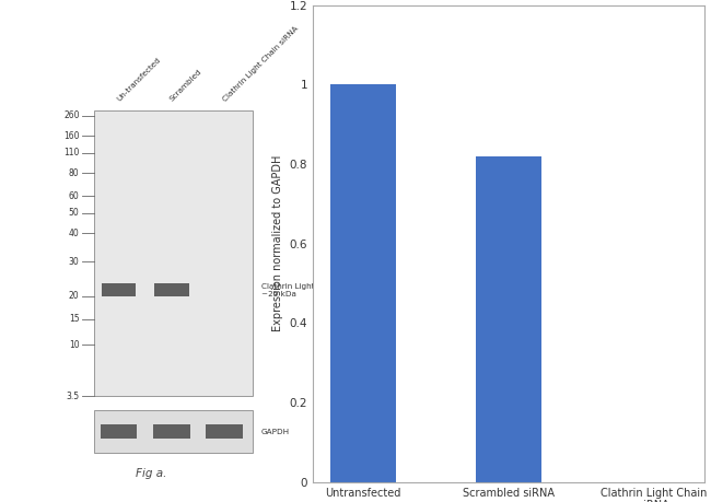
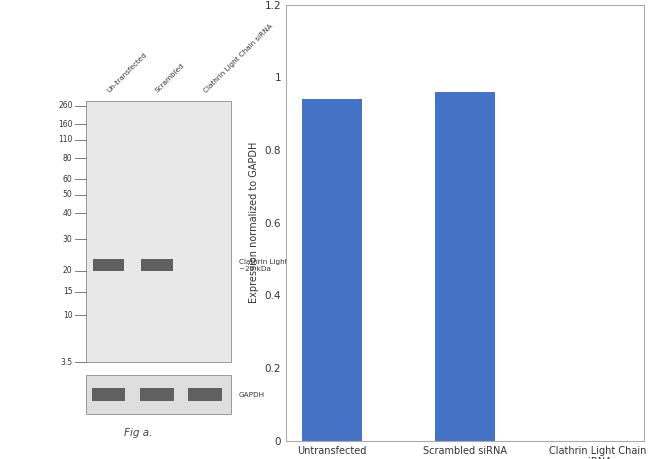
Untransfected: 1.00 -> 0.94
Scrambled siRNA: 0.82 -> 0.96
